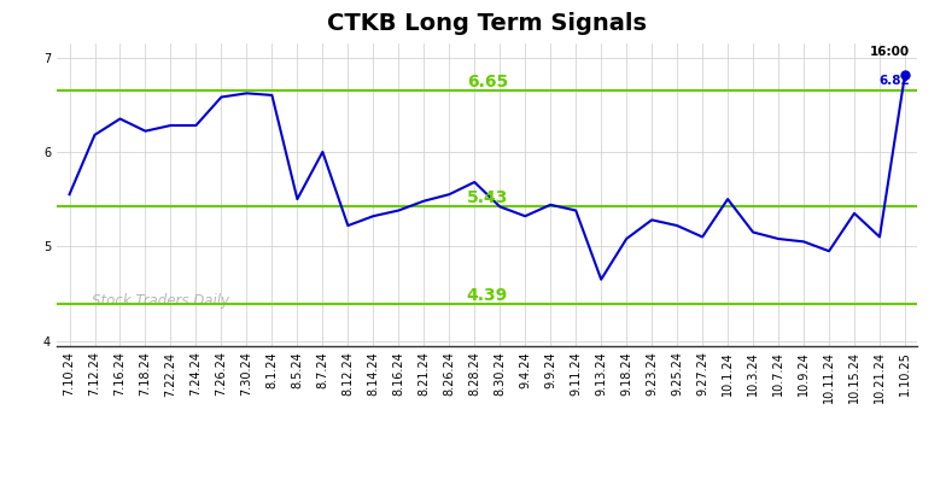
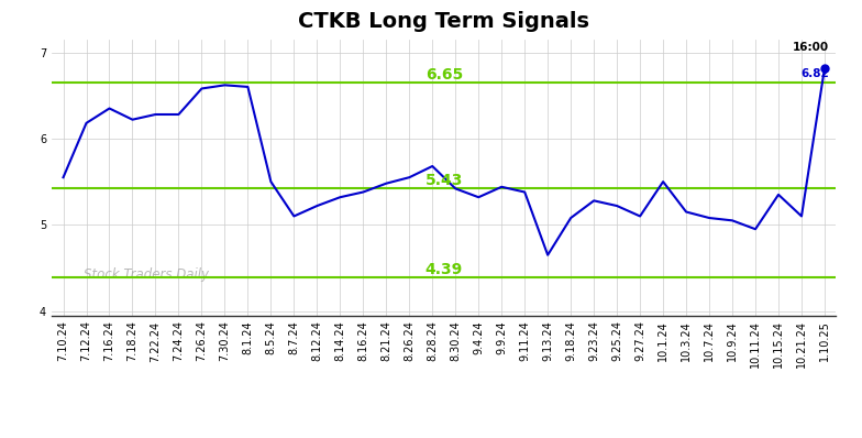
8.7.24: 6.00 -> 5.10
